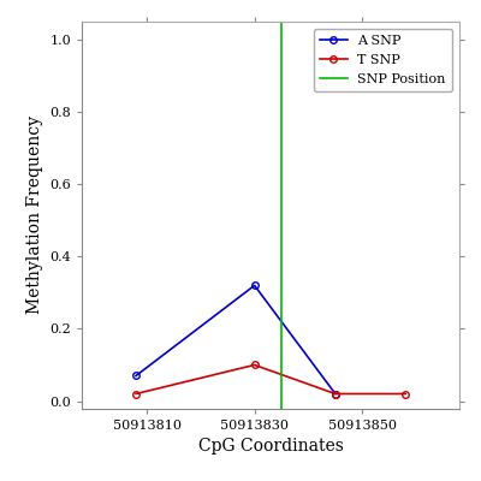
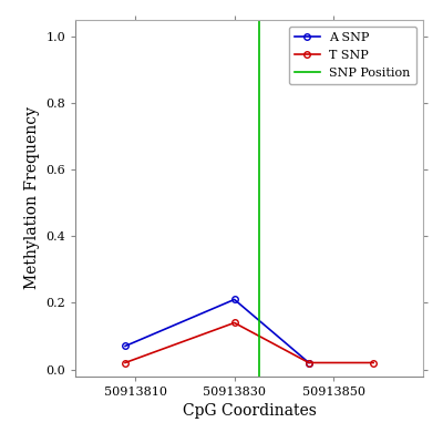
A SNP/50913830: 0.32 -> 0.21
T SNP/50913830: 0.10 -> 0.14
